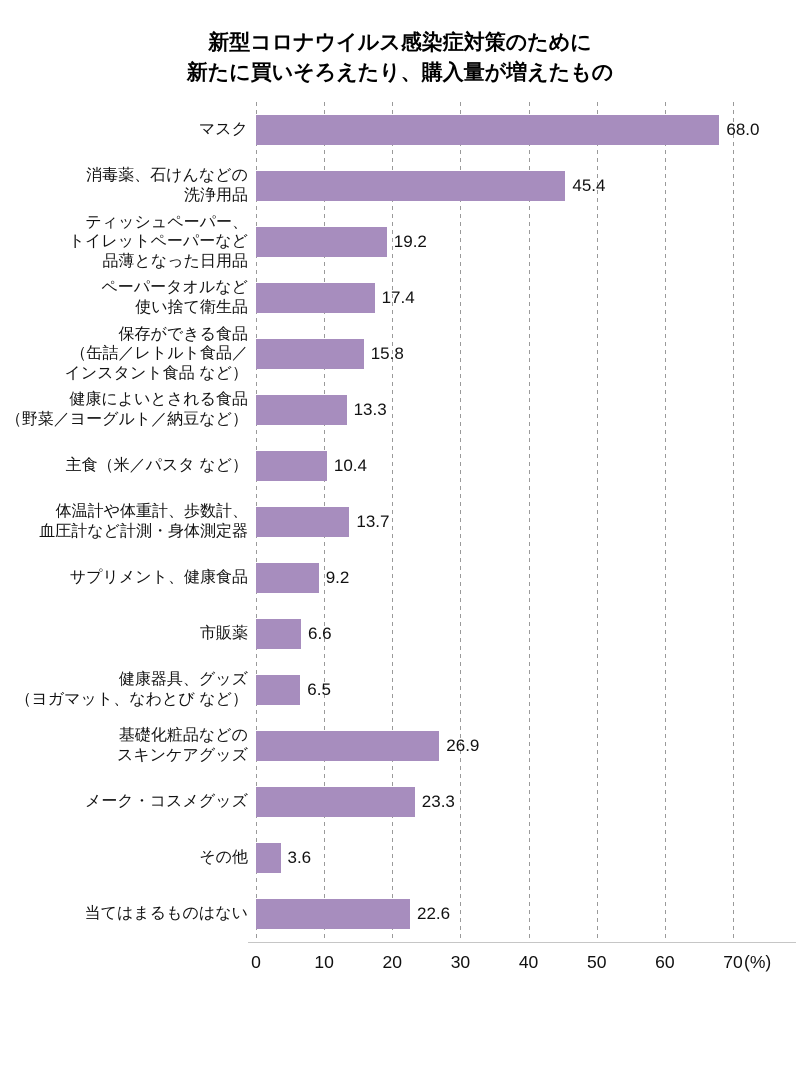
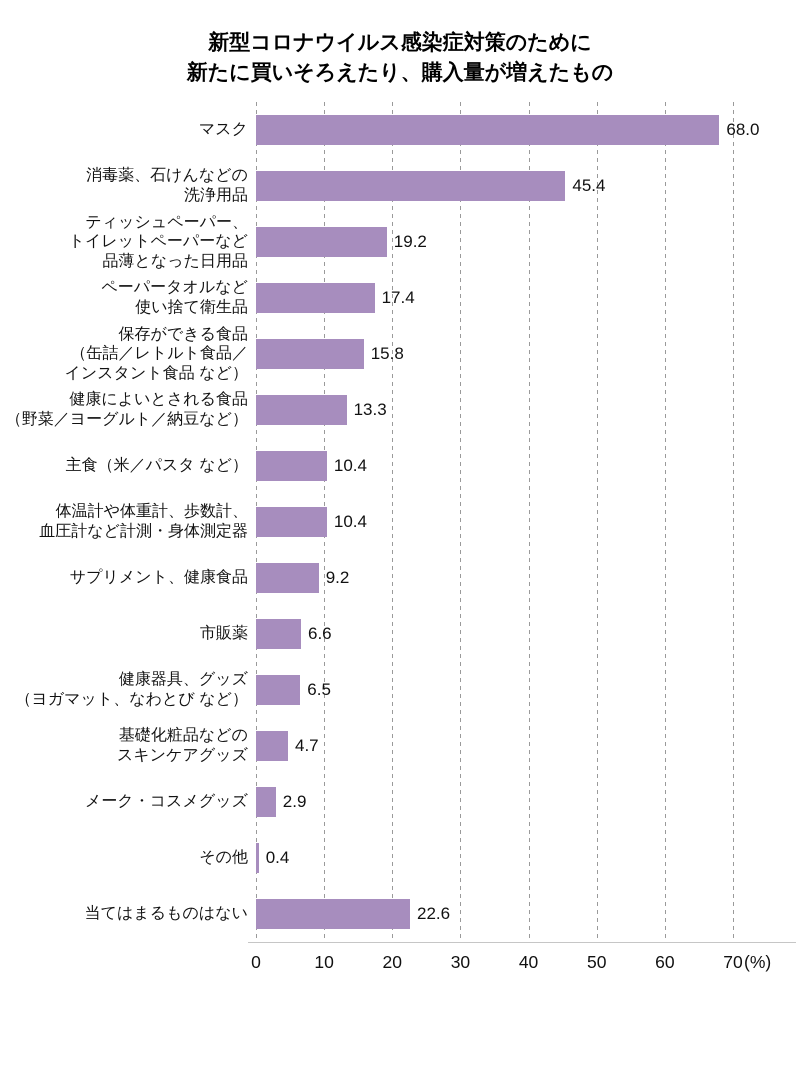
体温計や体重計、歩数計、 血圧計など計測・身体測定器: 13.7 -> 10.4
基礎化粧品などの スキンケアグッズ: 26.9 -> 4.7
メーク・コスメグッズ: 23.3 -> 2.9
その他: 3.6 -> 0.4
